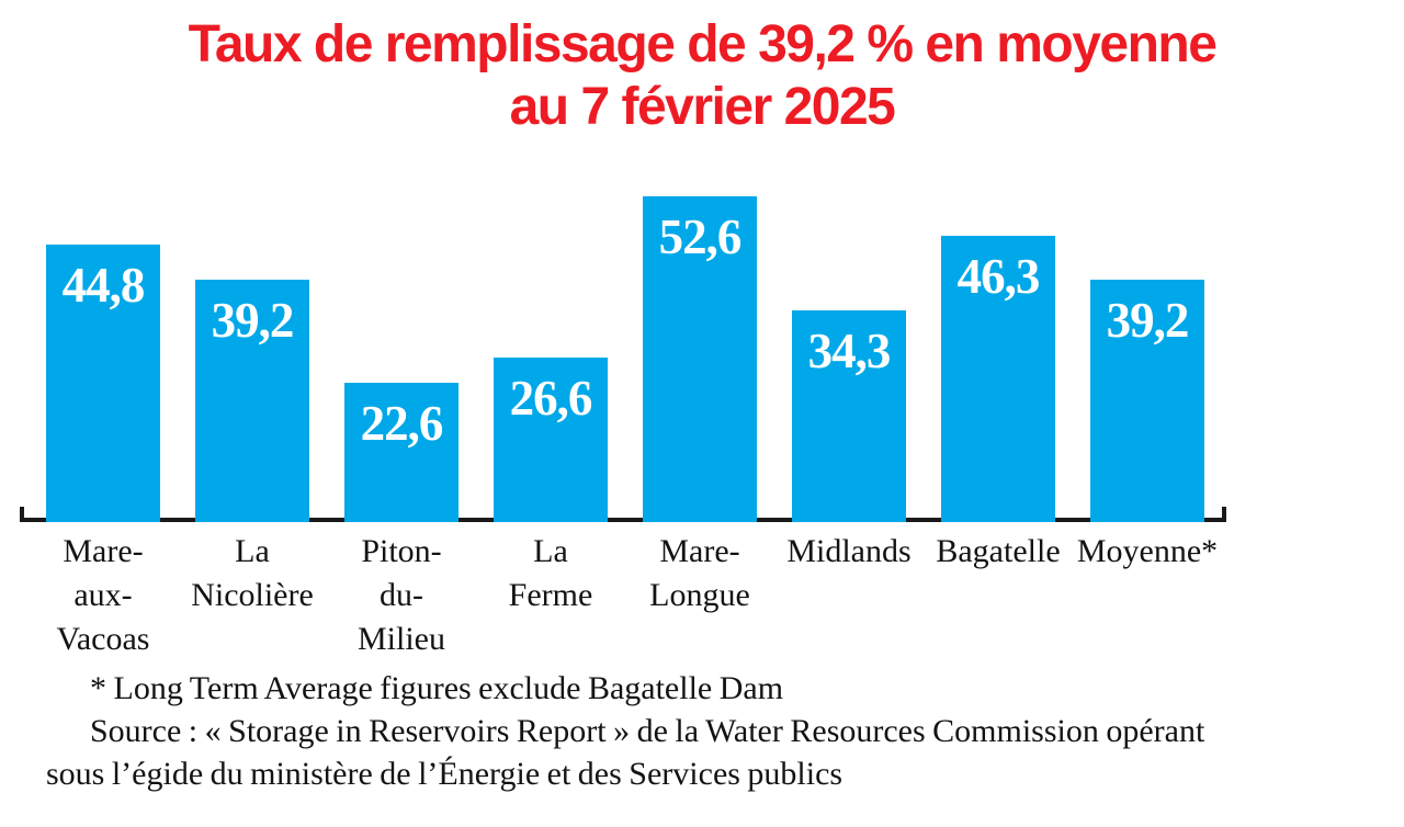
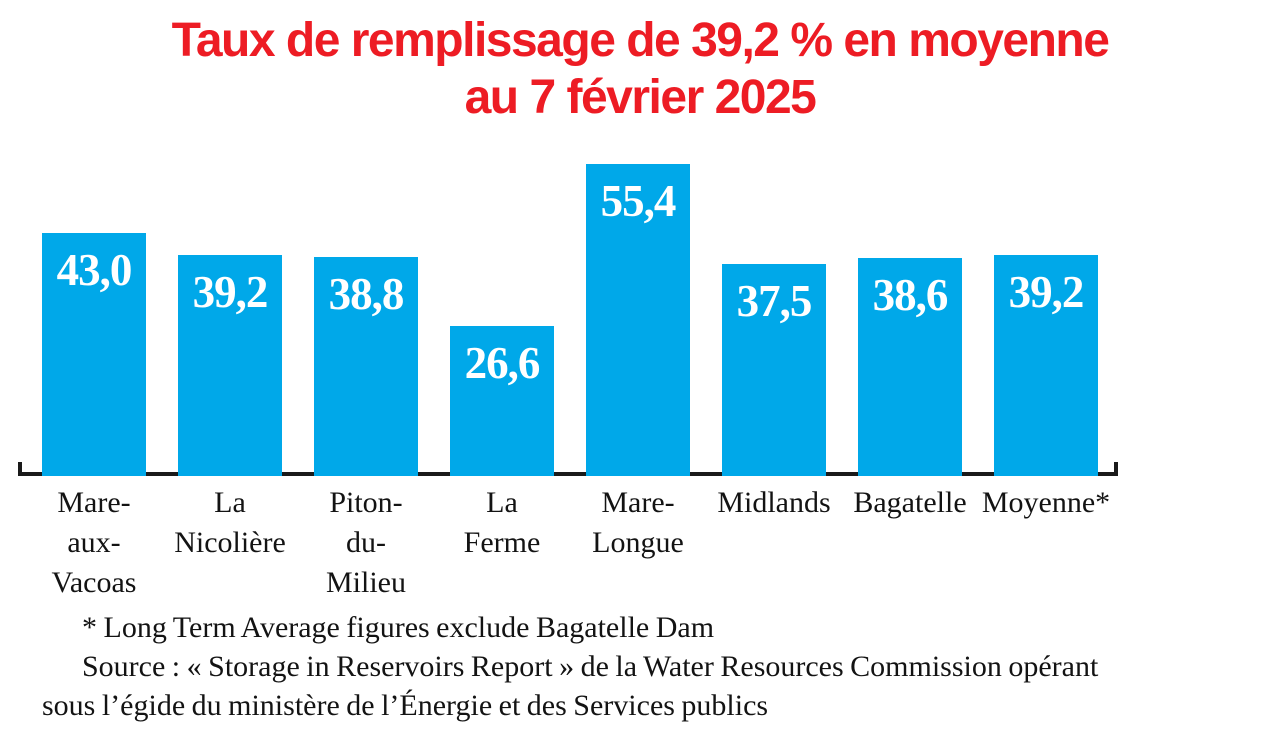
Mare-aux-Vacoas: 44,8 -> 43,0
Piton-du-Milieu: 22,6 -> 38,8
Mare-Longue: 52,6 -> 55,4
Midlands: 34,3 -> 37,5
Bagatelle: 46,3 -> 38,6
